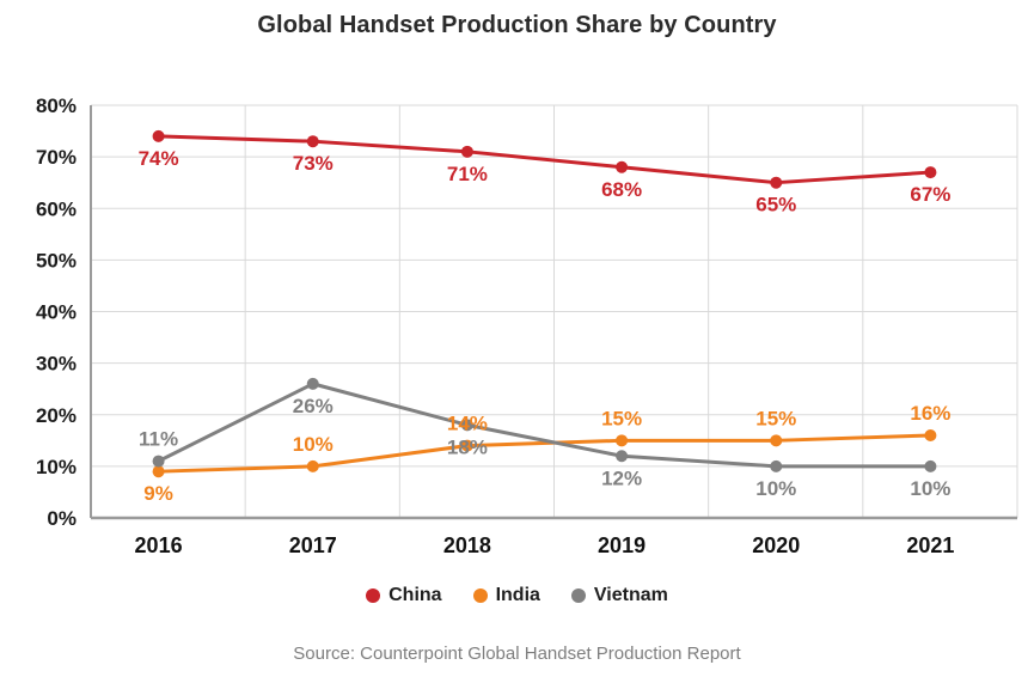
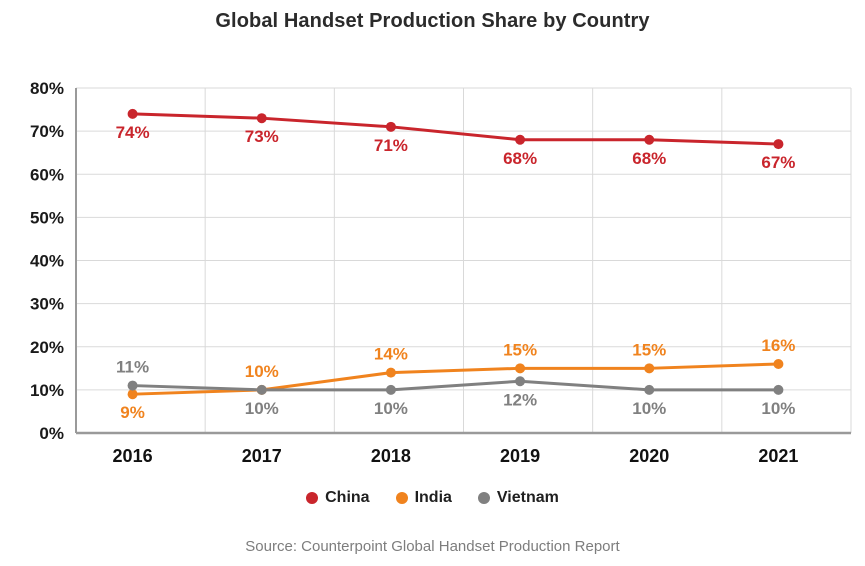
Vietnam/2017: 26% -> 10%
Vietnam/2018: 18% -> 10%
China/2020: 65% -> 68%
